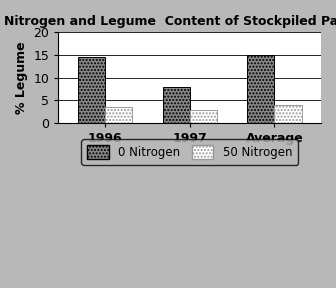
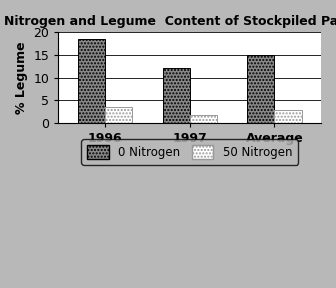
0 Nitrogen/1996: 14.5 -> 18.5
0 Nitrogen/1997: 8.0 -> 12.0
50 Nitrogen/1997: 3.0 -> 1.8
50 Nitrogen/Average: 4.0 -> 2.8
